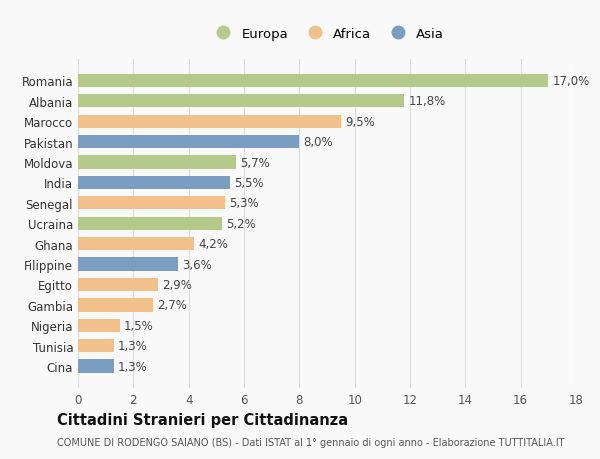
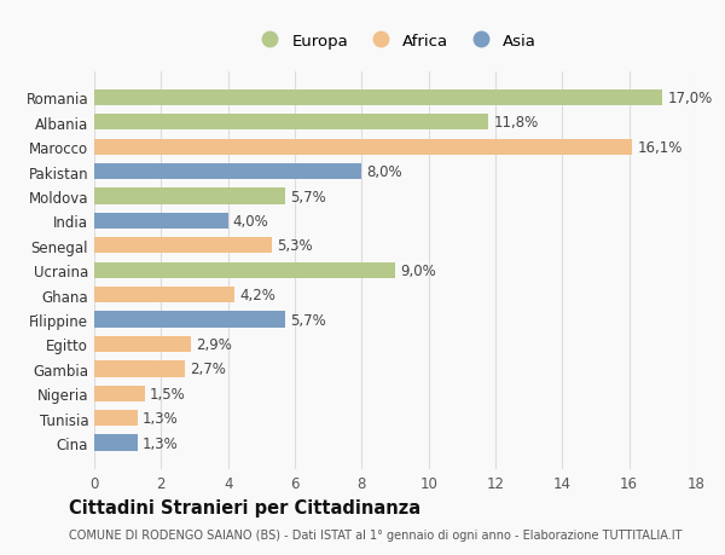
Marocco: 9,5% -> 16,1%
India: 5,5% -> 4,0%
Ucraina: 5,2% -> 9,0%
Filippine: 3,6% -> 5,7%
